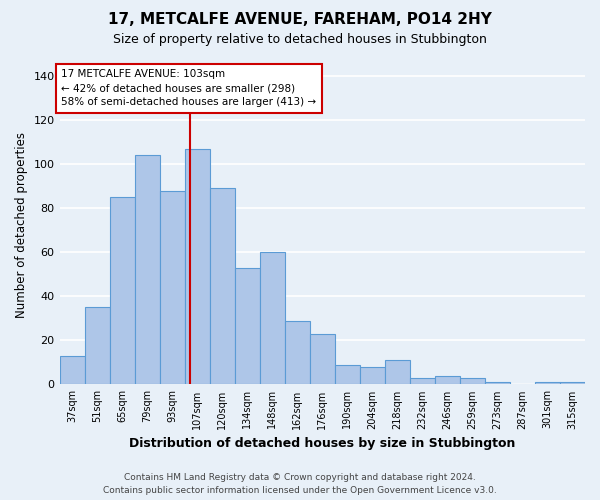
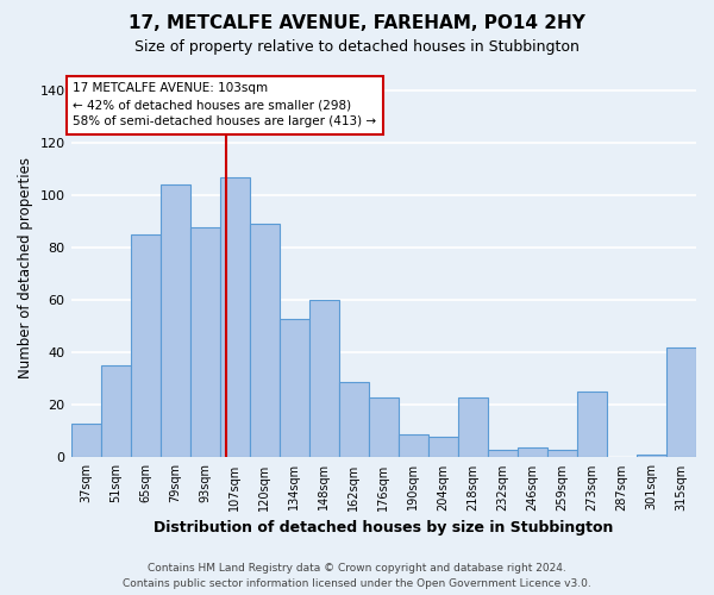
218sqm: 11 -> 23
273sqm: 1 -> 25
315sqm: 1 -> 42
